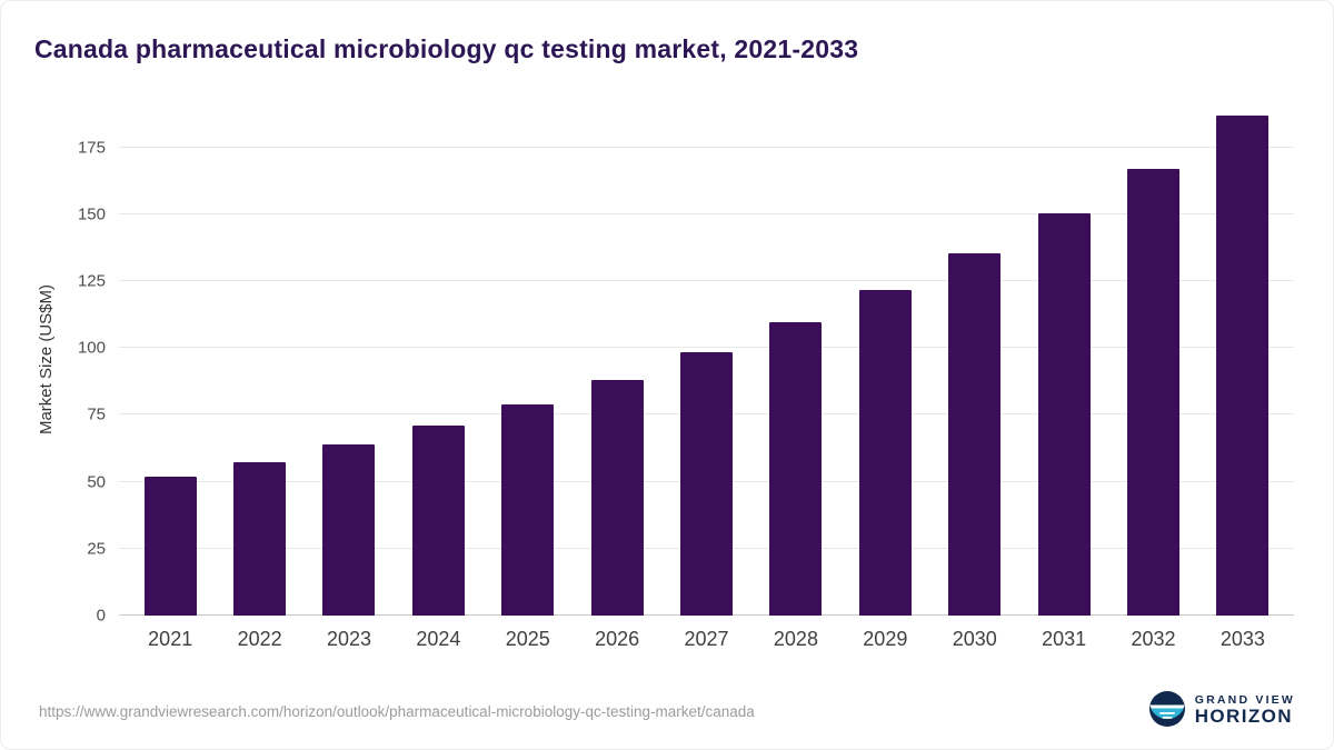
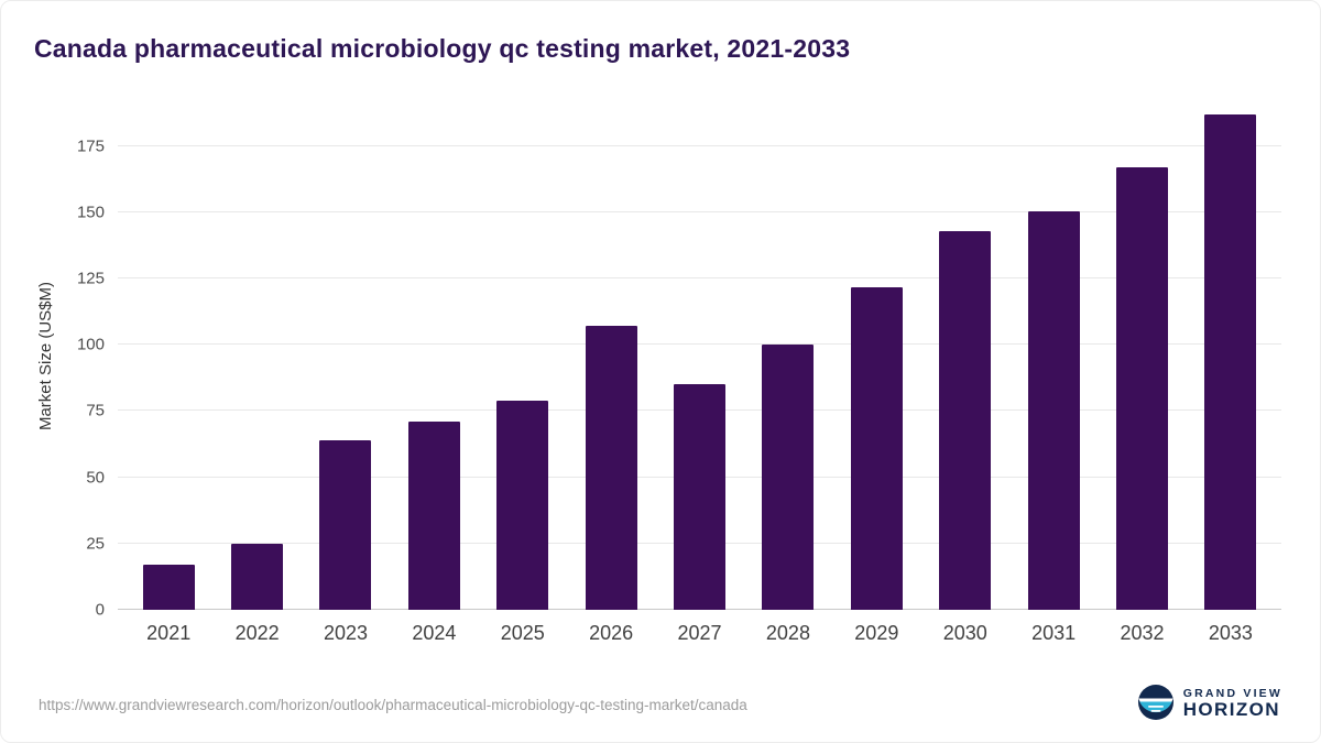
2021: 52 -> 17
2022: 58 -> 25
2026: 88 -> 107
2027: 98 -> 85
2028: 110 -> 100
2030: 136 -> 143
